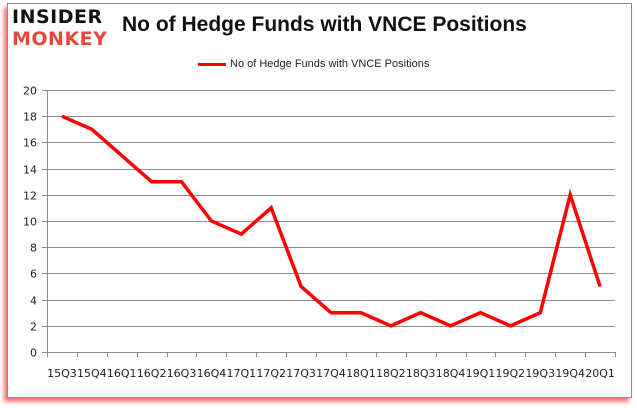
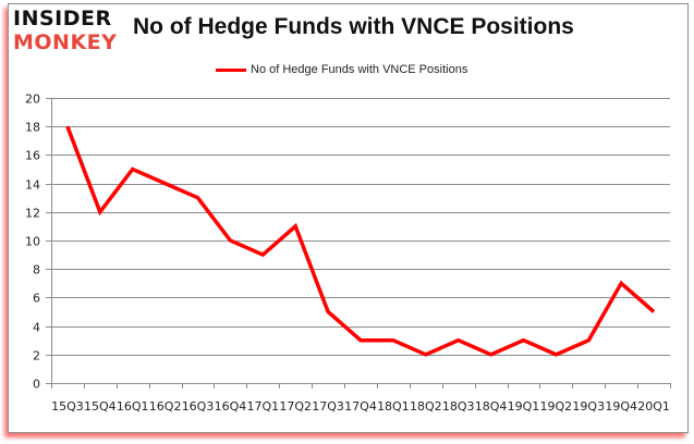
15Q4: 17 -> 12
16Q2: 13 -> 14
19Q4: 12 -> 7
